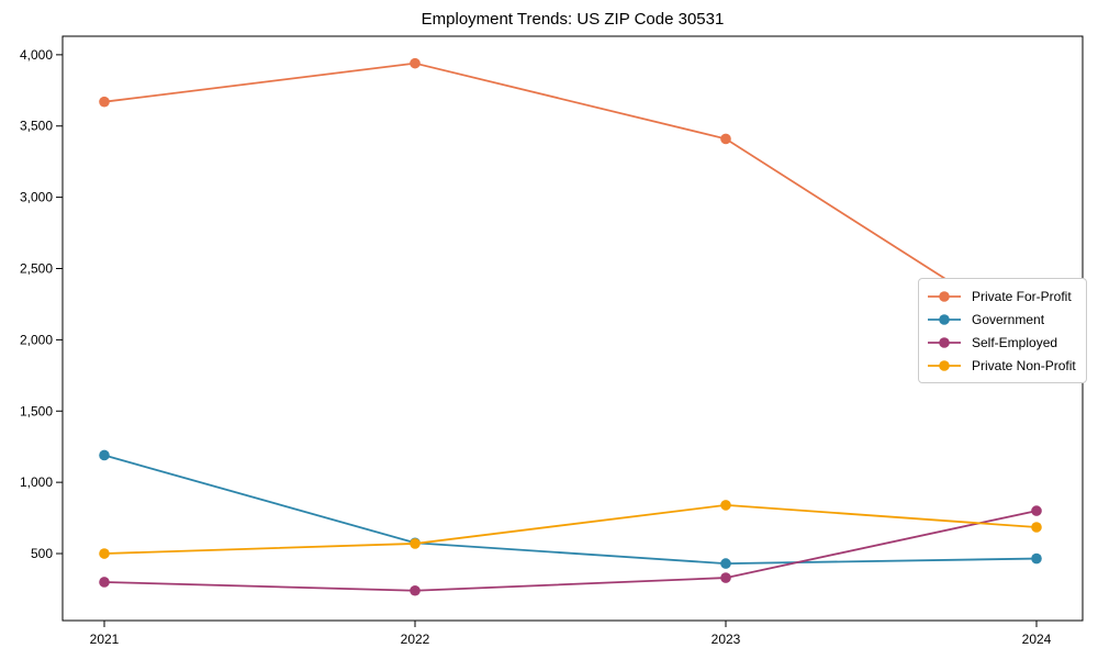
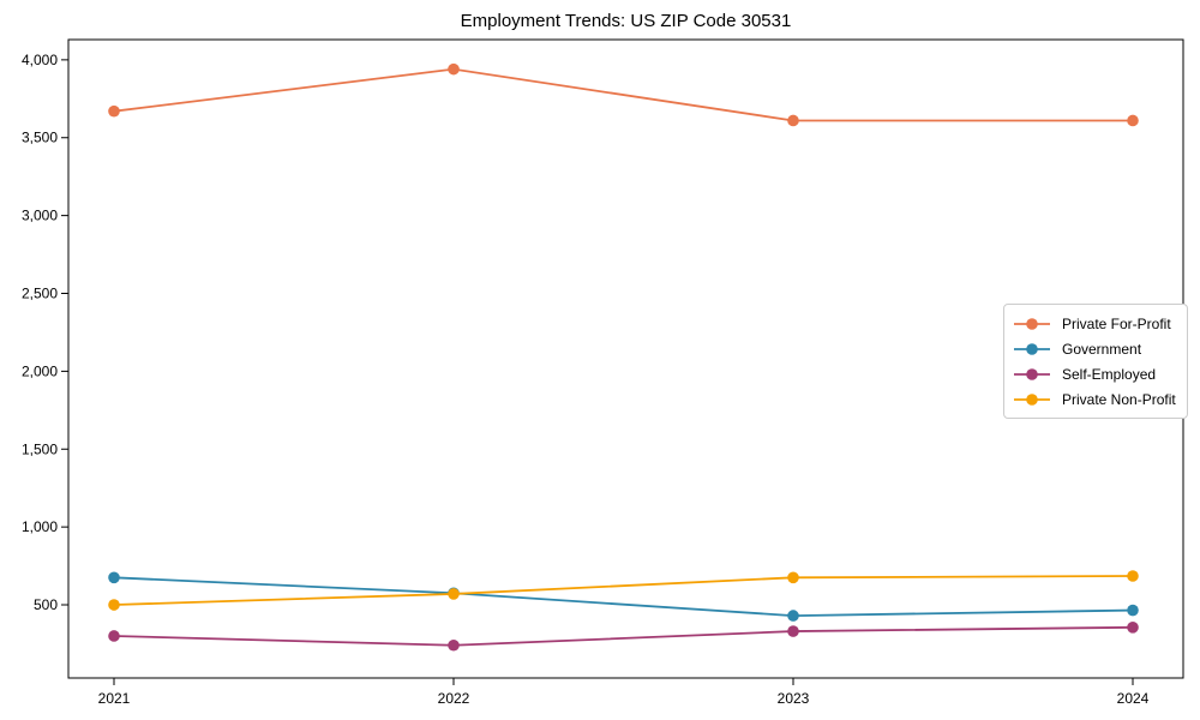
Government/2021: 1190 -> 680
Private For-Profit/2023: 3410 -> 3610
Private Non-Profit/2023: 840 -> 680
Private For-Profit/2024: 2020 -> 3610
Self-Employed/2024: 800 -> 360
